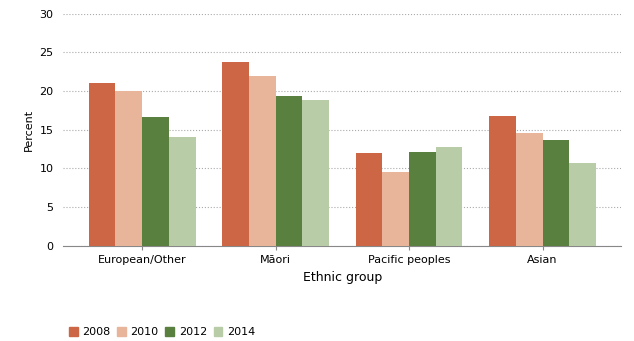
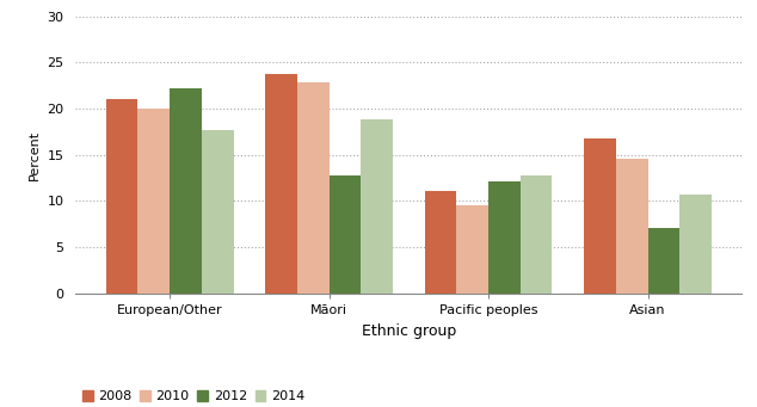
2012/European/Other: 16.6 -> 22.2
2014/European/Other: 14.0 -> 17.6
2010/Māori: 21.9 -> 22.8
2012/Māori: 19.3 -> 12.8
2008/Pacific peoples: 12.0 -> 11.0
2012/Asian: 13.6 -> 7.0
